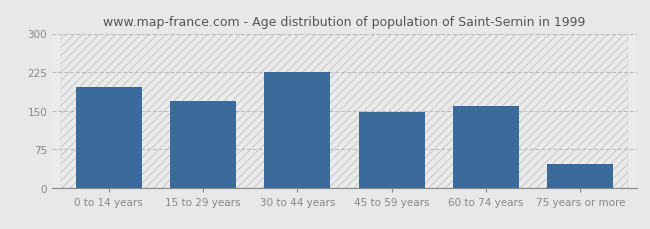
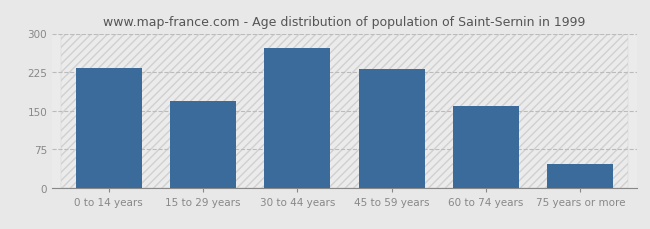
0 to 14 years: 196 -> 233
30 to 44 years: 226 -> 272
45 to 59 years: 148 -> 230
